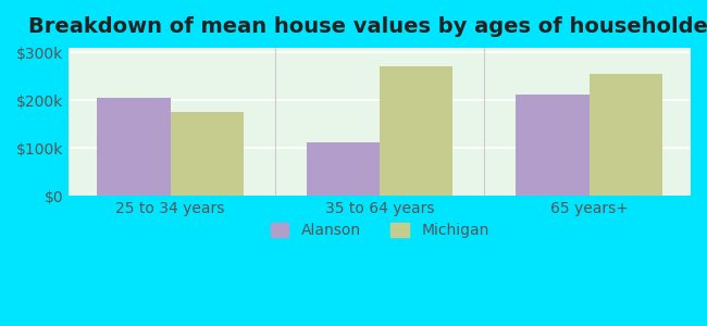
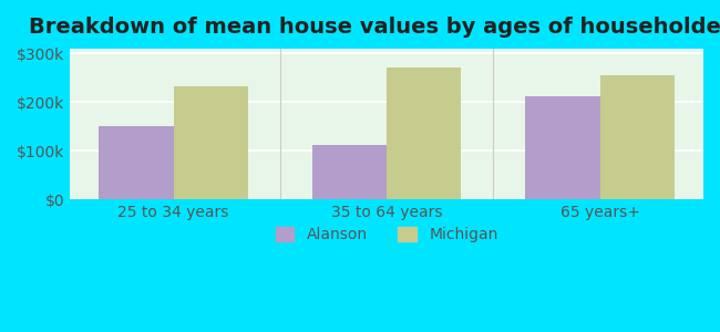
Alanson/25 to 34 years: $205k -> $150k
Michigan/25 to 34 years: $175k -> $232k
